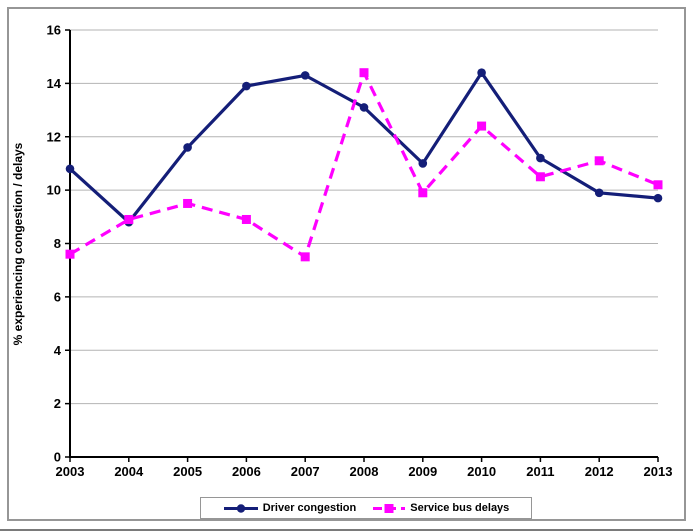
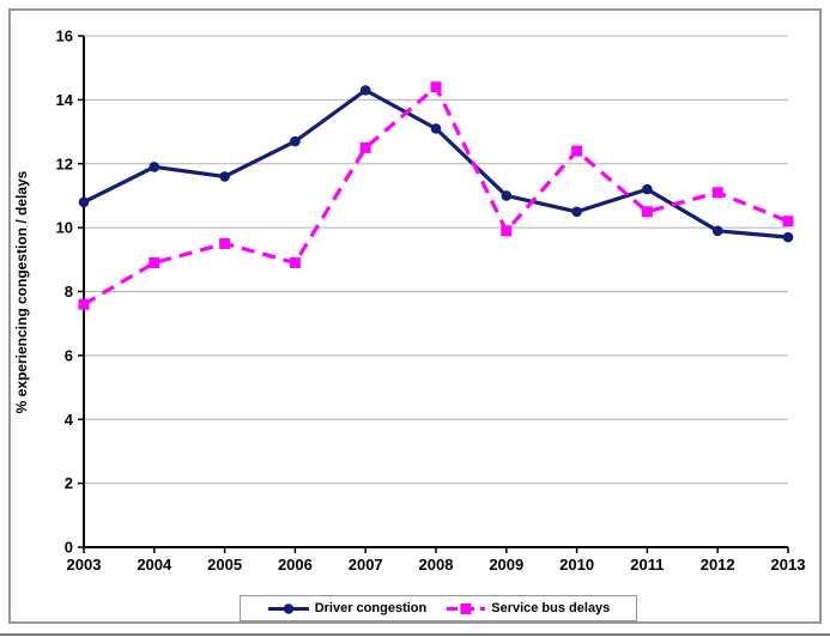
Driver congestion/2004: 8.8 -> 11.9
Driver congestion/2006: 13.9 -> 12.7
Service bus delays/2007: 7.5 -> 12.5
Driver congestion/2010: 14.4 -> 10.5
